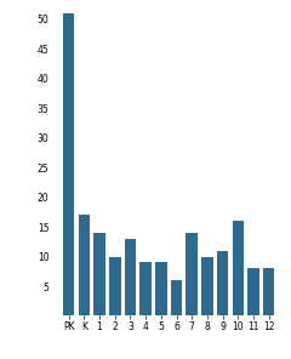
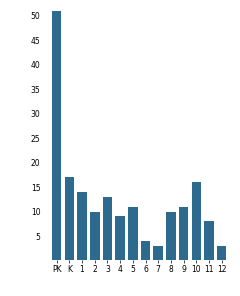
5: 9 -> 11
6: 6 -> 4
7: 14 -> 3
12: 8 -> 3
